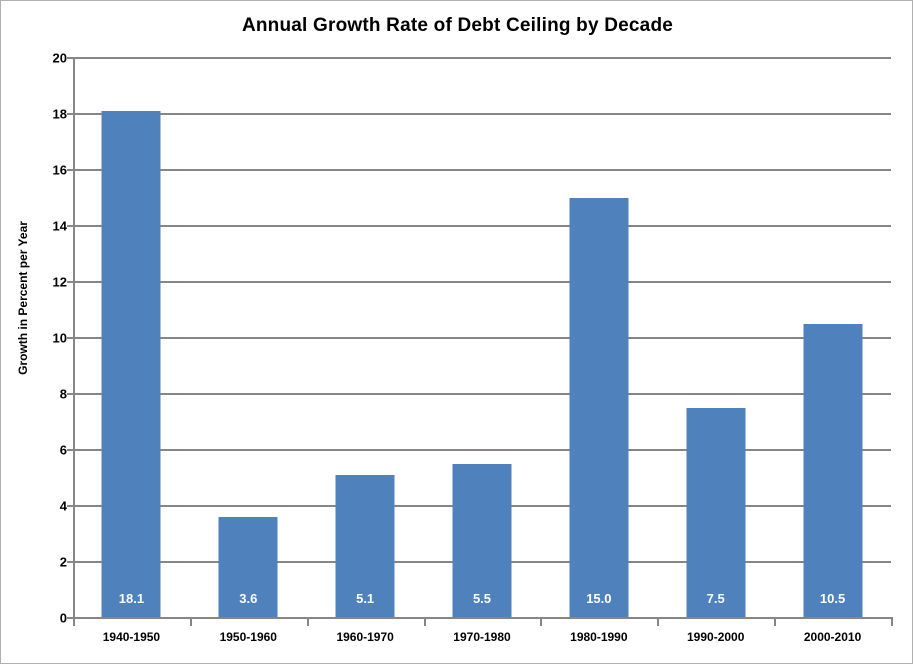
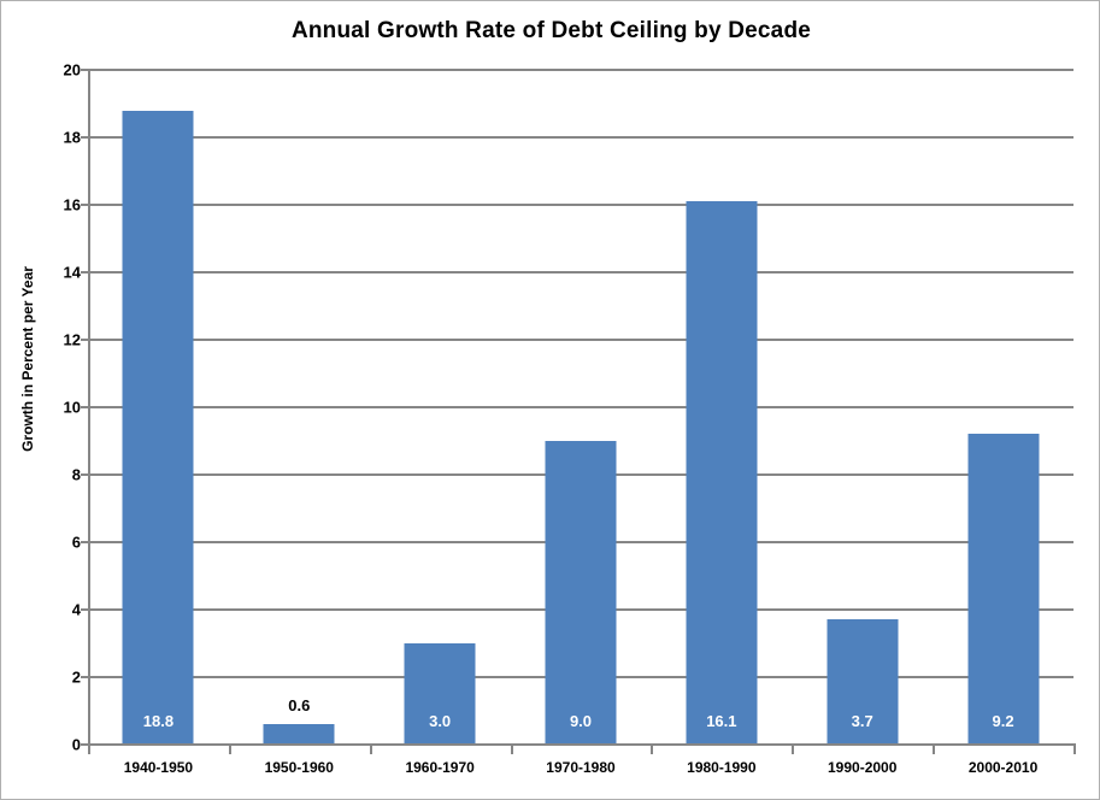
1940-1950: 18.1 -> 18.8
1950-1960: 3.6 -> 0.6
1960-1970: 5.1 -> 3.0
1970-1980: 5.5 -> 9.0
1980-1990: 15.0 -> 16.1
1990-2000: 7.5 -> 3.7
2000-2010: 10.5 -> 9.2
